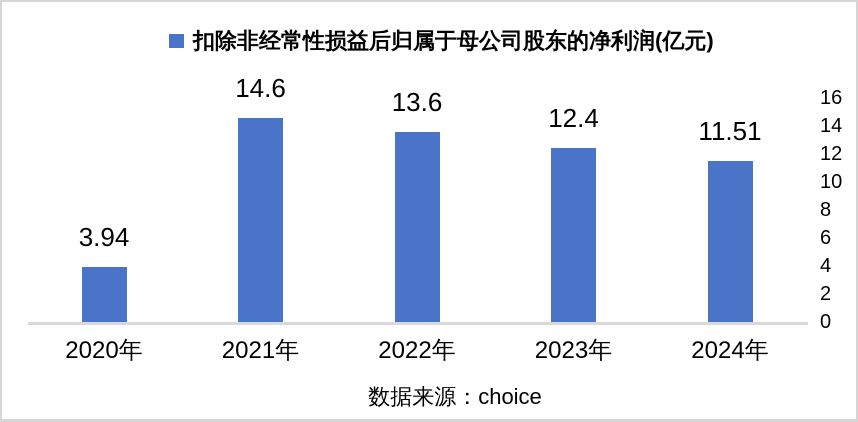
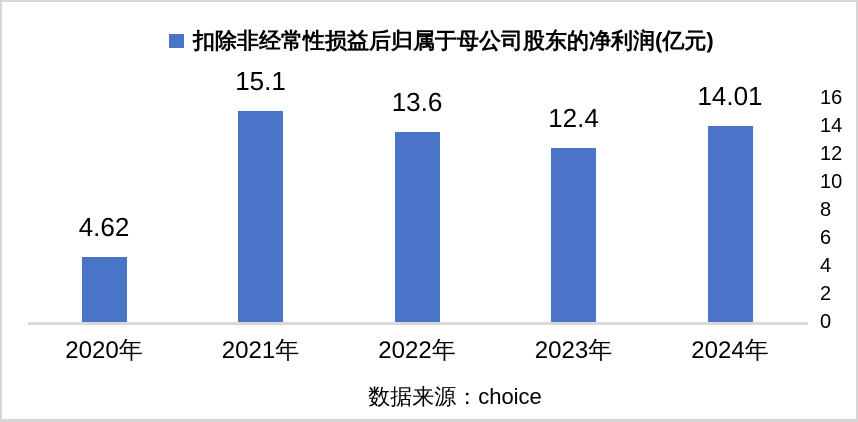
2020年: 3.94 -> 4.62
2021年: 14.6 -> 15.1
2024年: 11.51 -> 14.01
